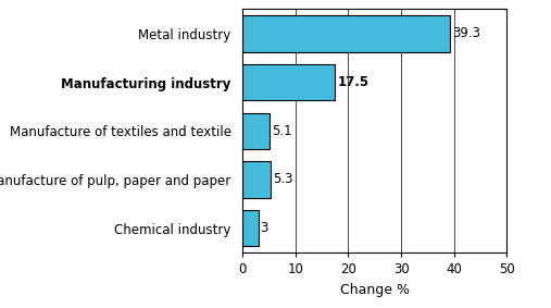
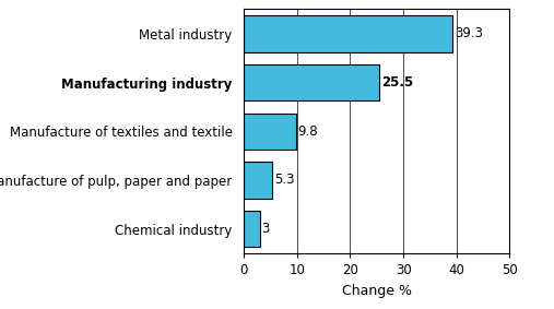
Manufacturing industry: 17.5 -> 25.5
Manufacture of textiles and textile: 5.1 -> 9.8
